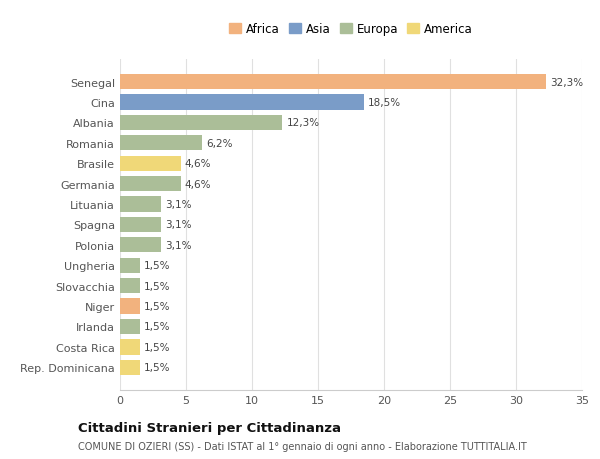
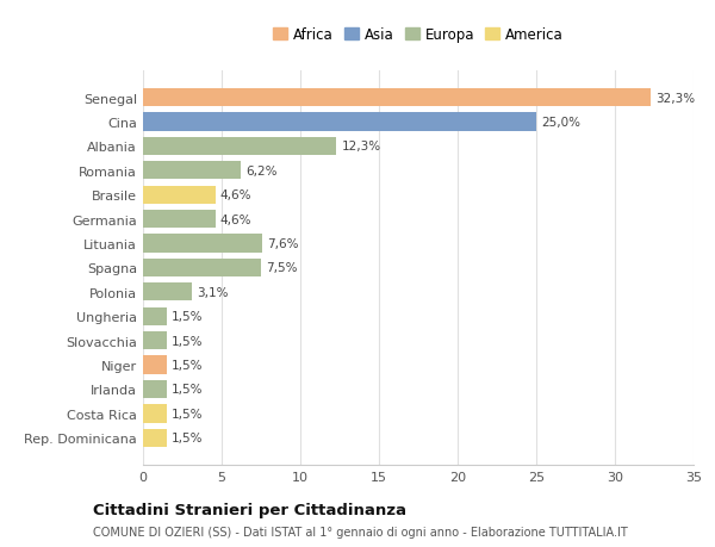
Cina: 18,5% -> 25,0%
Lituania: 3,1% -> 7,6%
Spagna: 3,1% -> 7,5%
